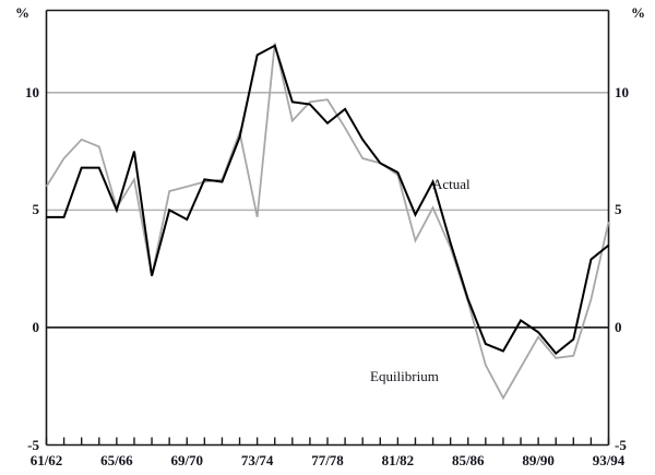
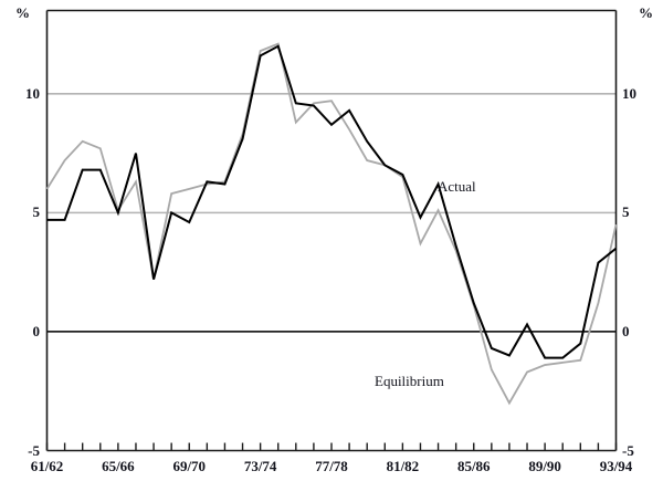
Equilibrium/73/74: 4.7 -> 11.8
Actual/89/90: -0.2 -> -1.1
Equilibrium/89/90: -0.4 -> -1.4
